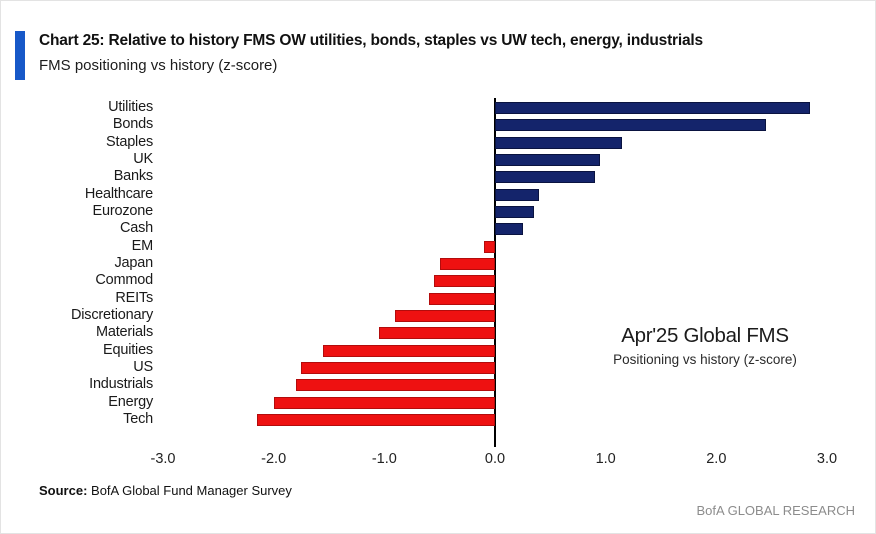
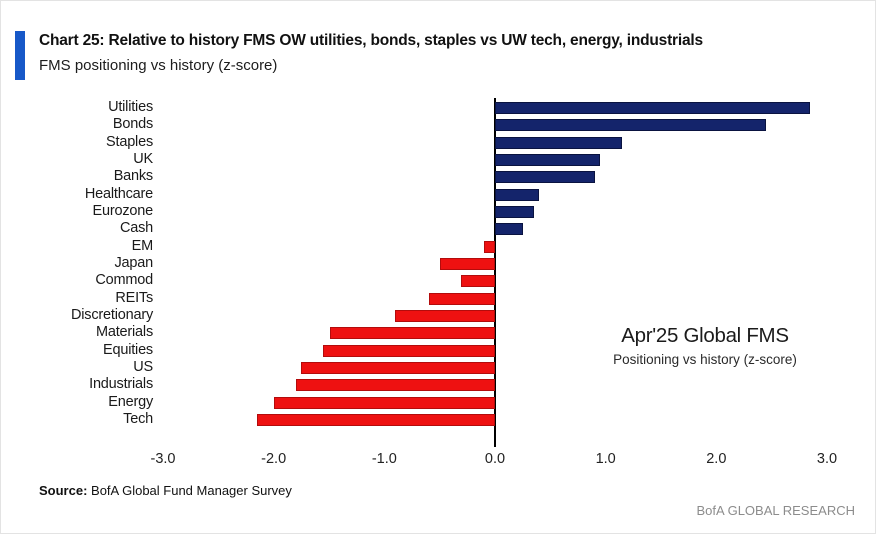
Commod: -0.55 -> -0.31
Materials: -1.05 -> -1.49
